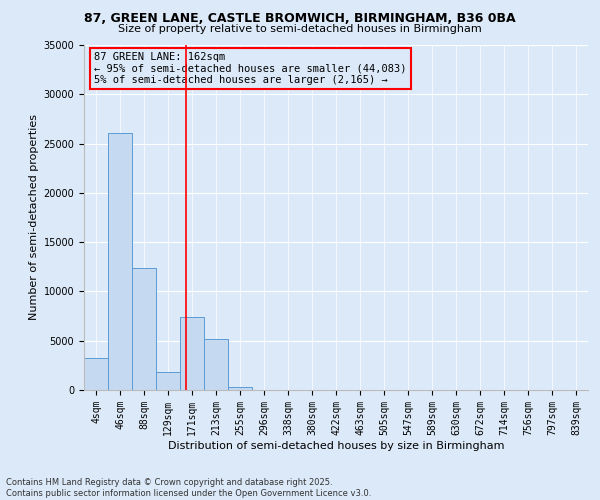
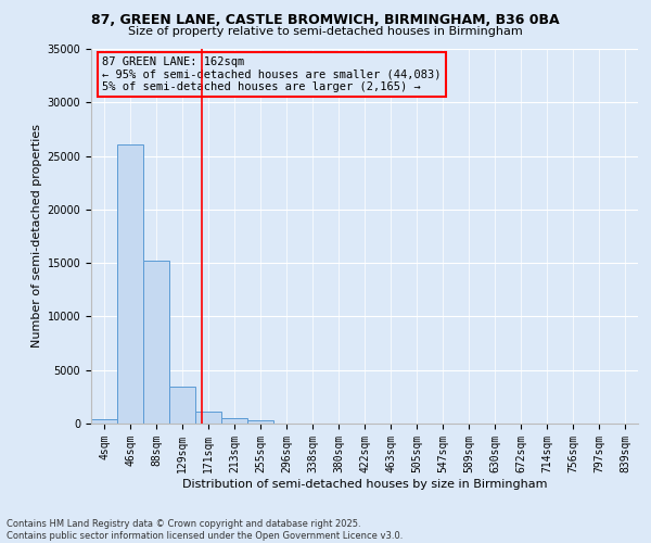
4sqm: 3200 -> 400
88sqm: 12400 -> 15200
129sqm: 1800 -> 3400
171sqm: 7400 -> 1100
213sqm: 5200 -> 500
